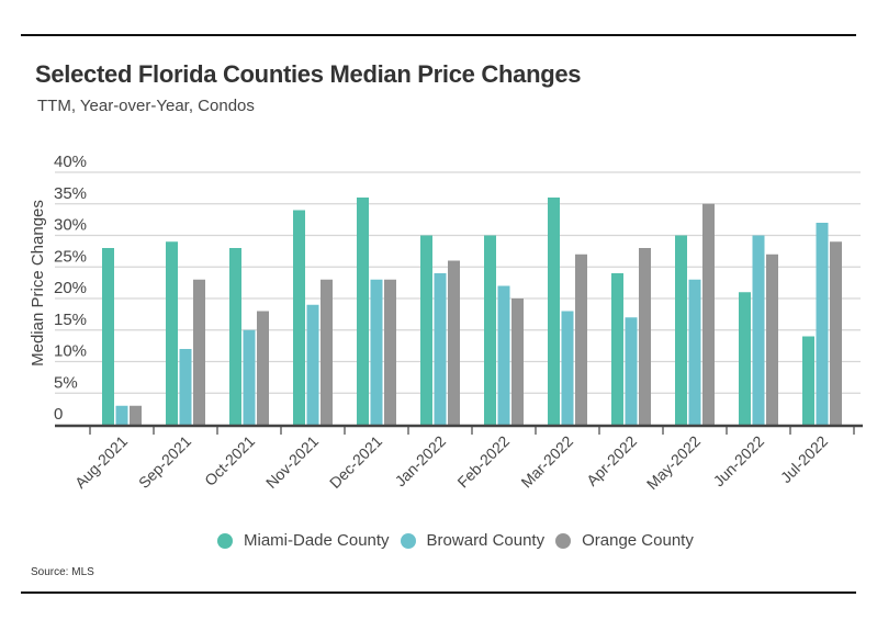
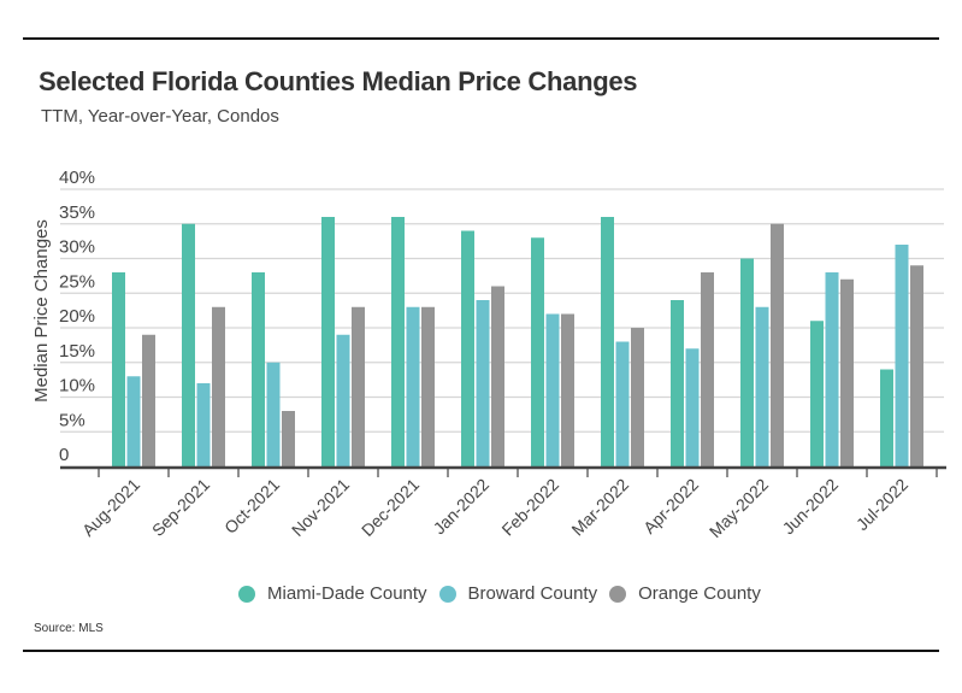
Broward County/Aug-2021: 3% -> 13%
Orange County/Aug-2021: 3% -> 19%
Miami-Dade County/Sep-2021: 29% -> 35%
Orange County/Oct-2021: 18% -> 8%
Miami-Dade County/Nov-2021: 34% -> 36%
Miami-Dade County/Jan-2022: 30% -> 34%
Miami-Dade County/Feb-2022: 30% -> 33%
Orange County/Feb-2022: 20% -> 22%
Orange County/Mar-2022: 27% -> 20%
Broward County/Jun-2022: 30% -> 28%
